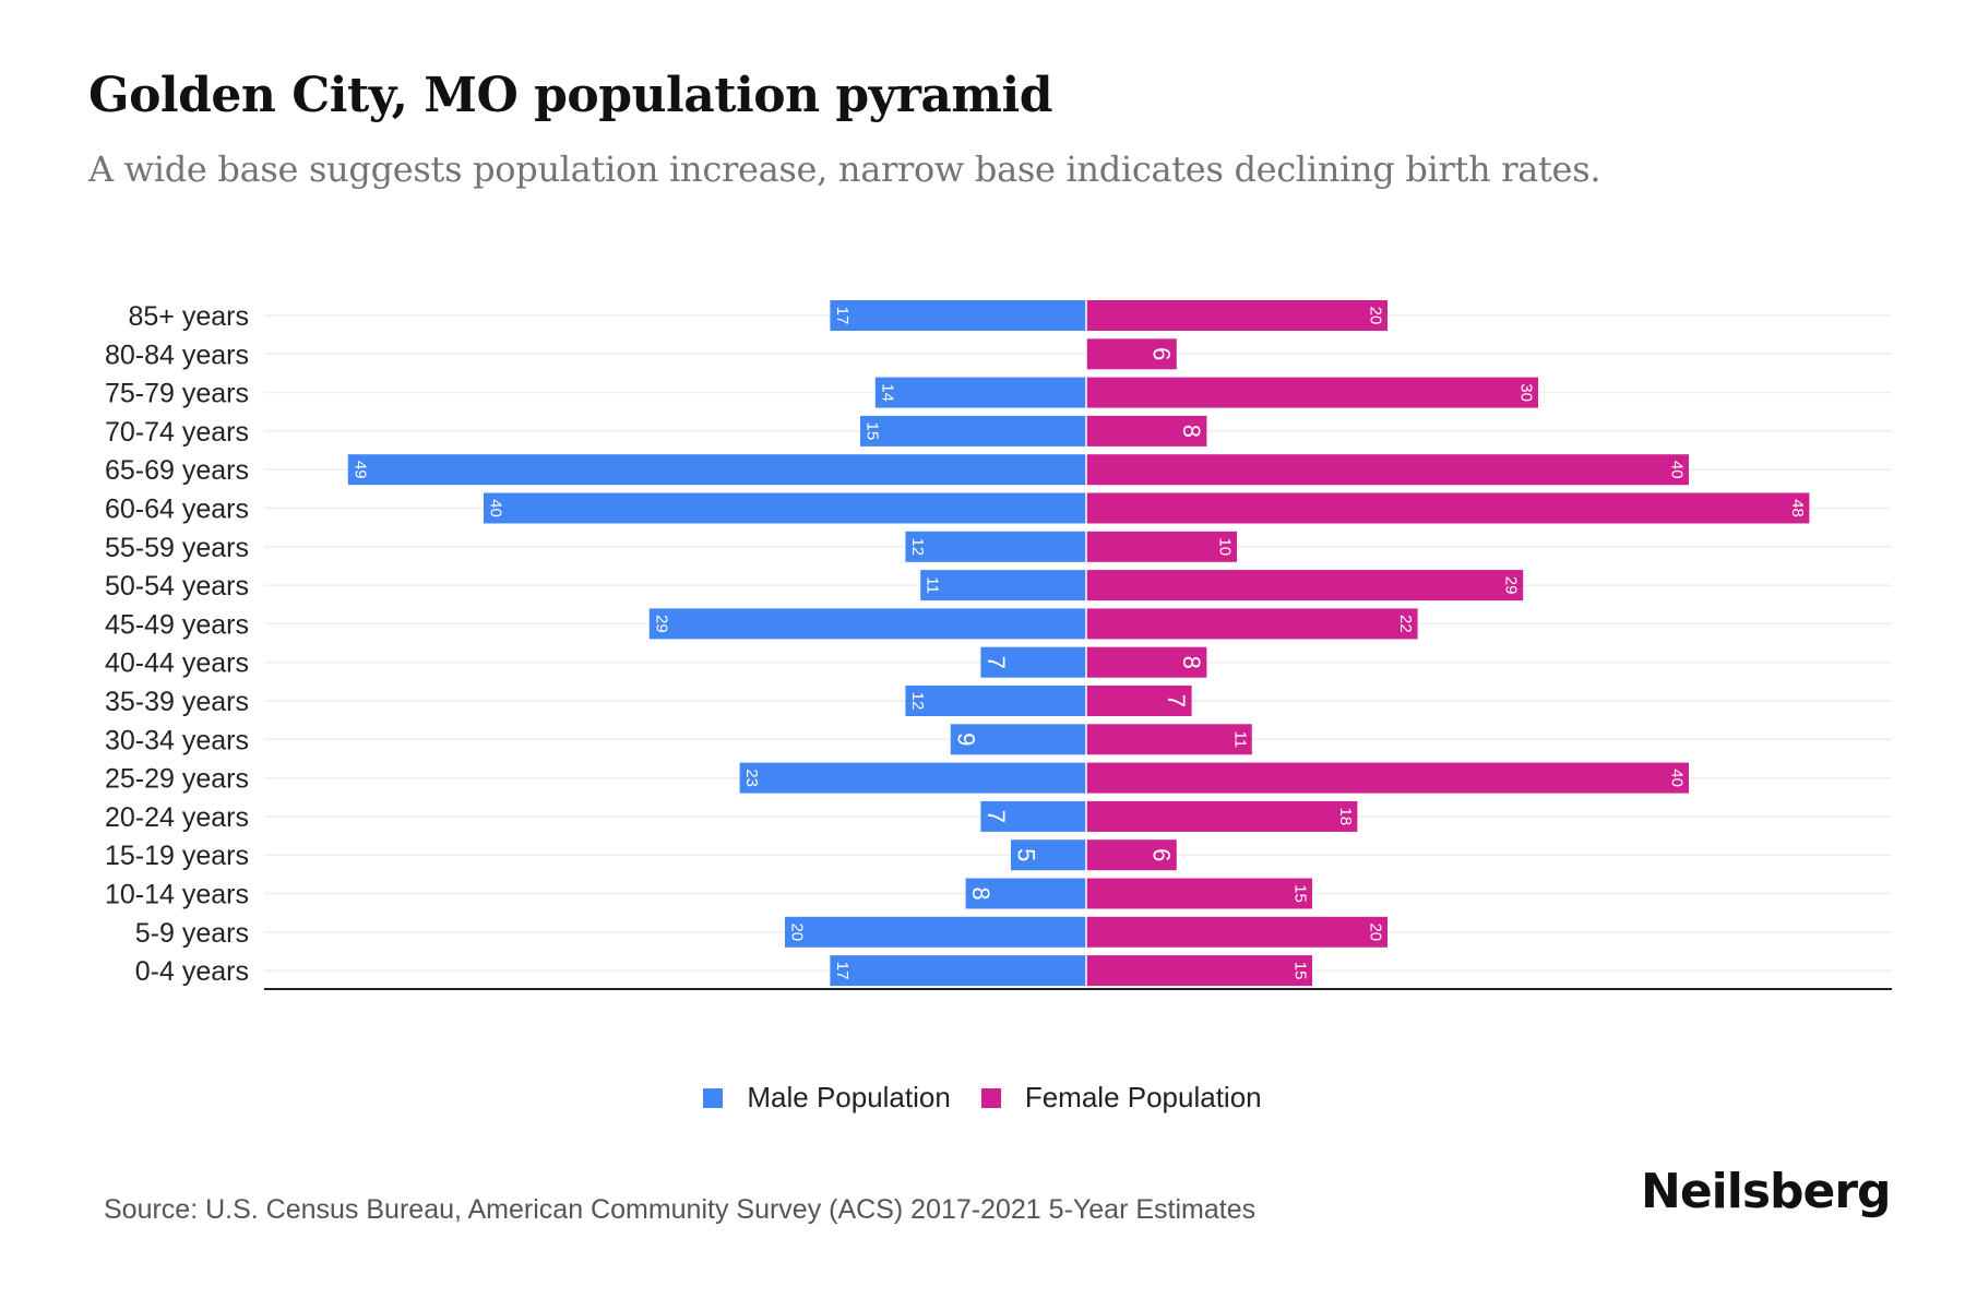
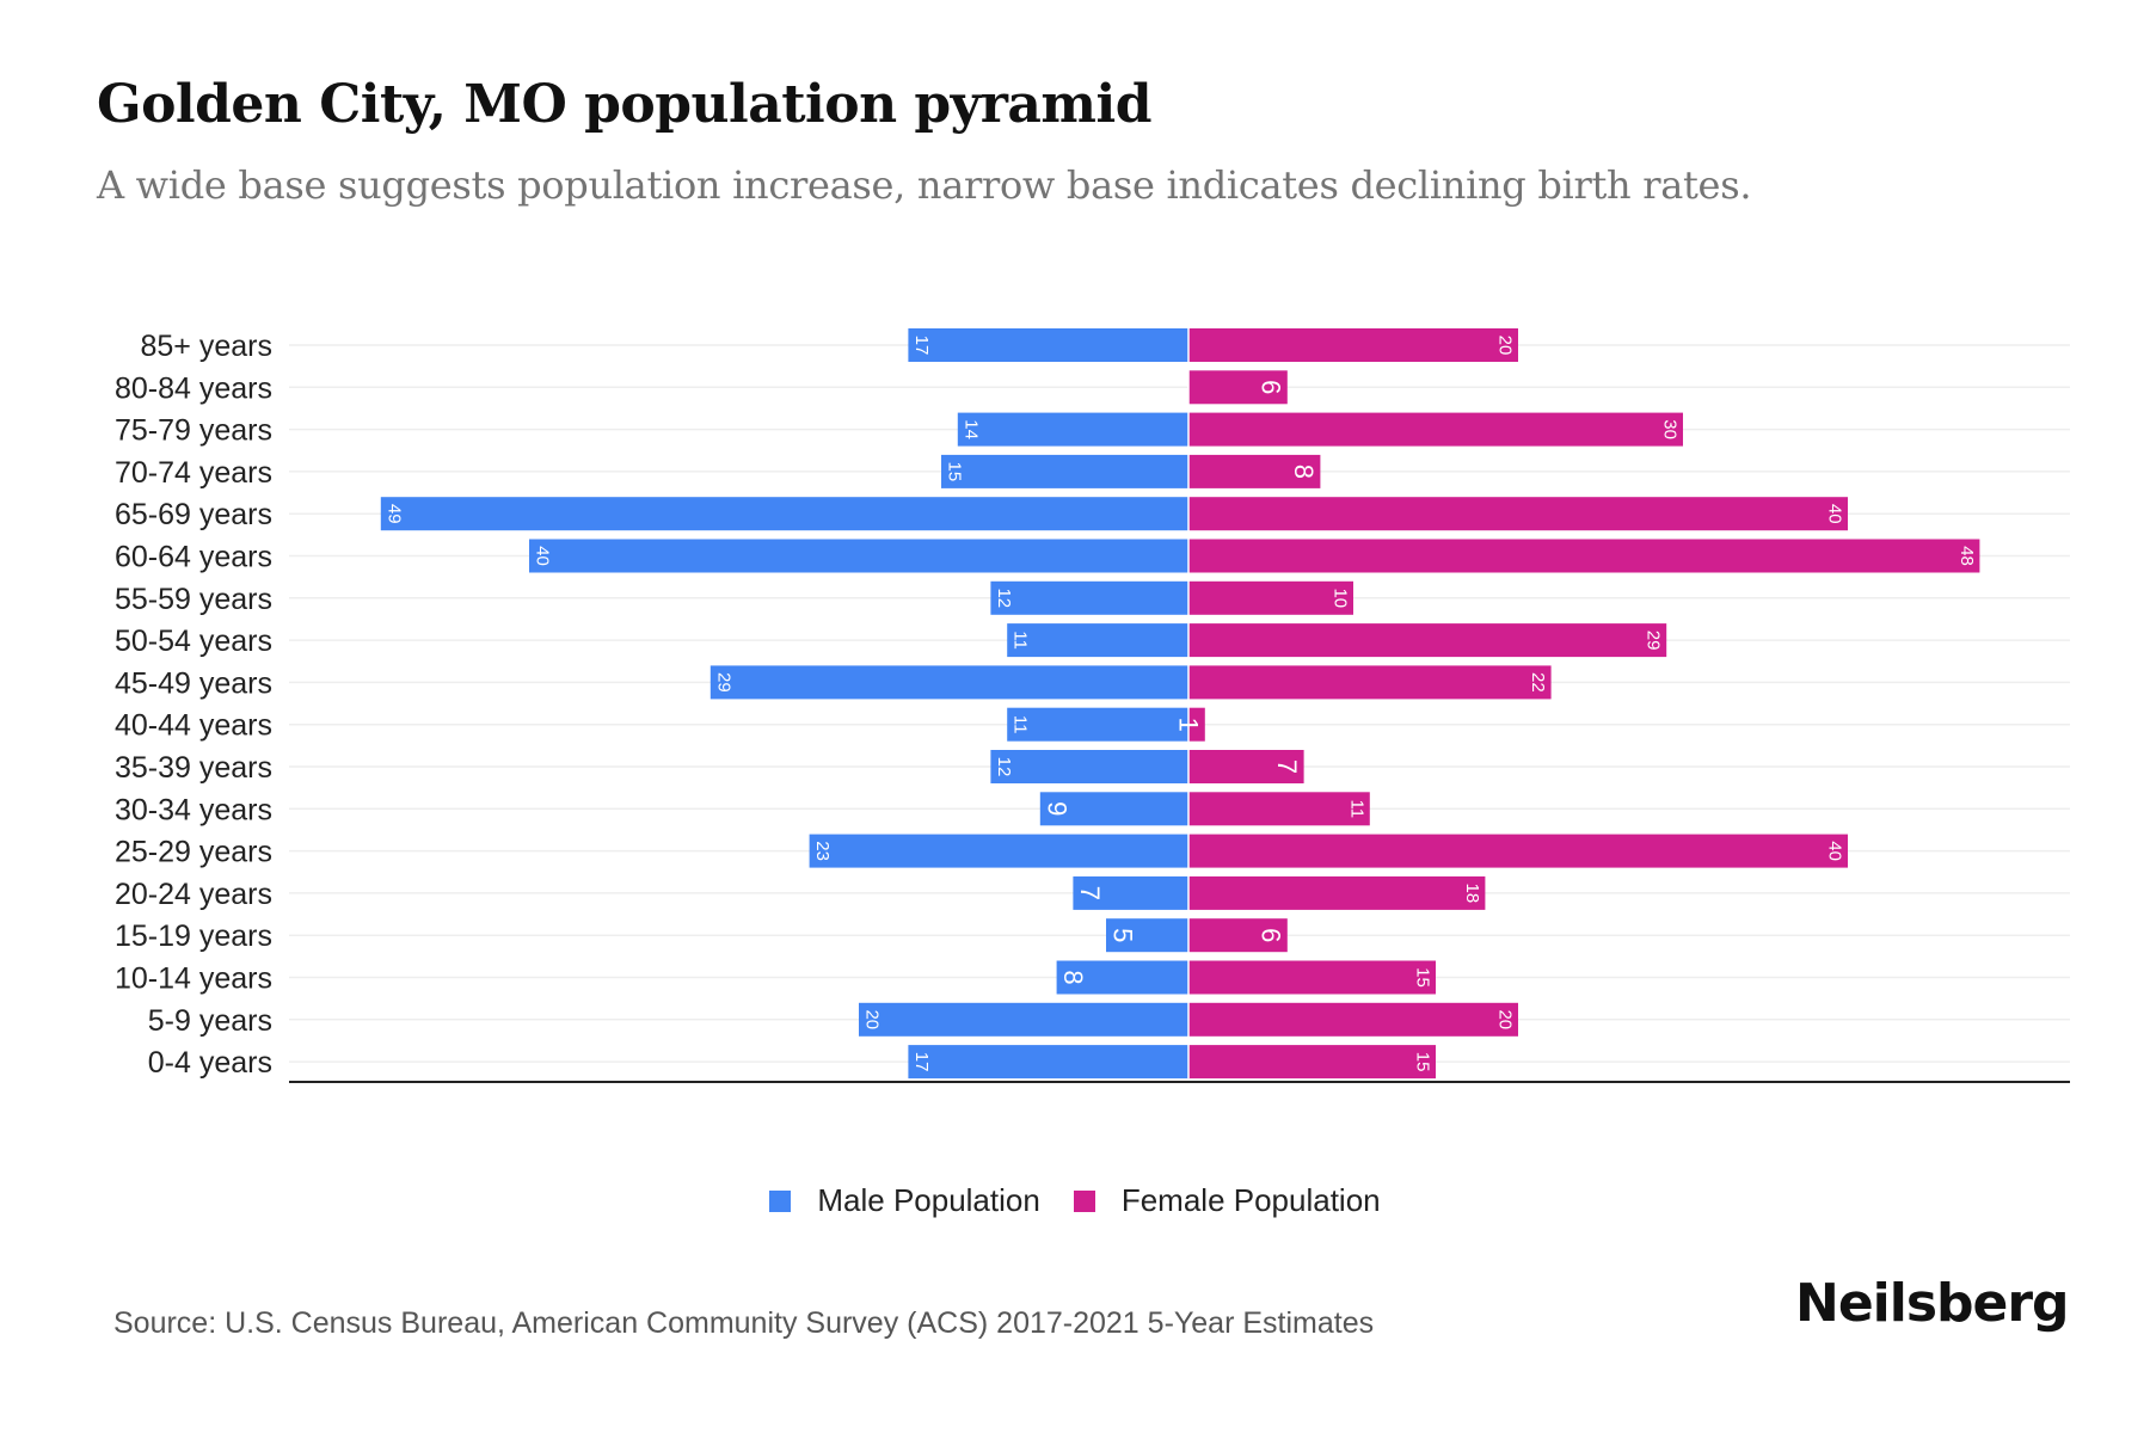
Male Population/40-44 years: 7 -> 11
Female Population/40-44 years: 8 -> 1
